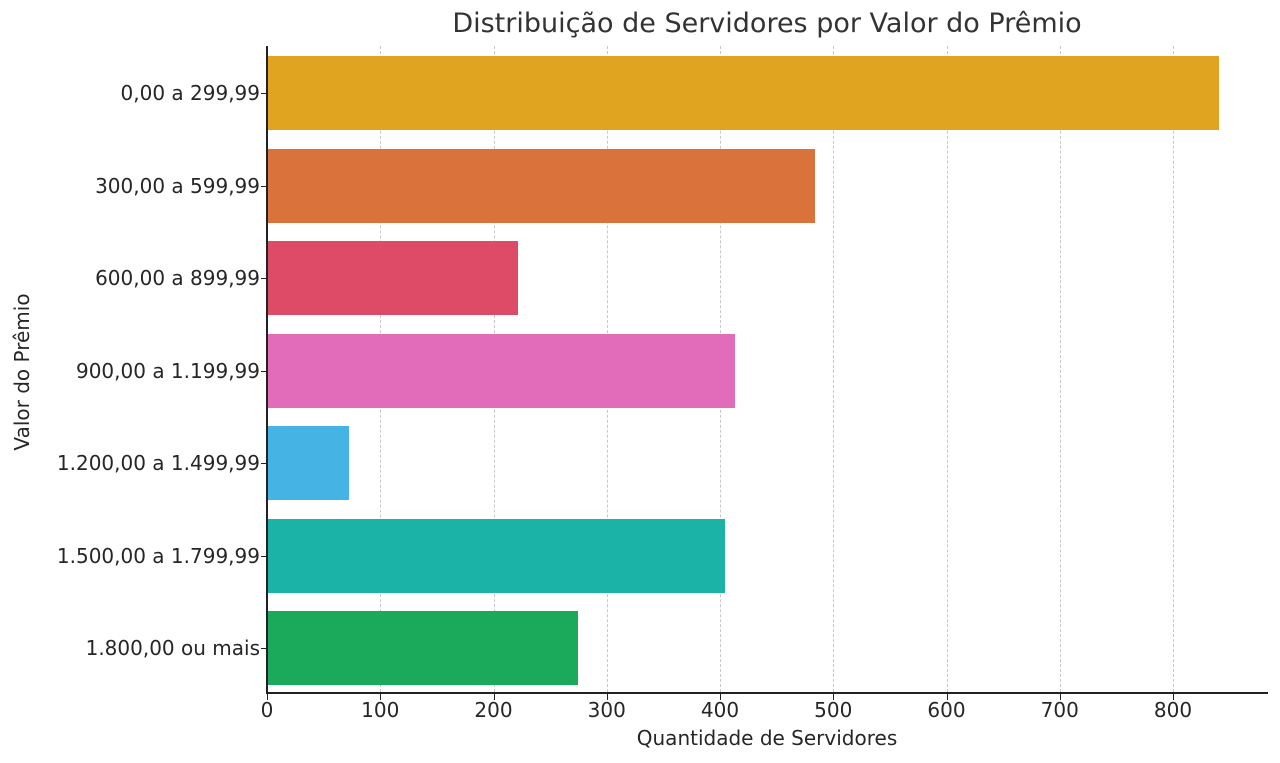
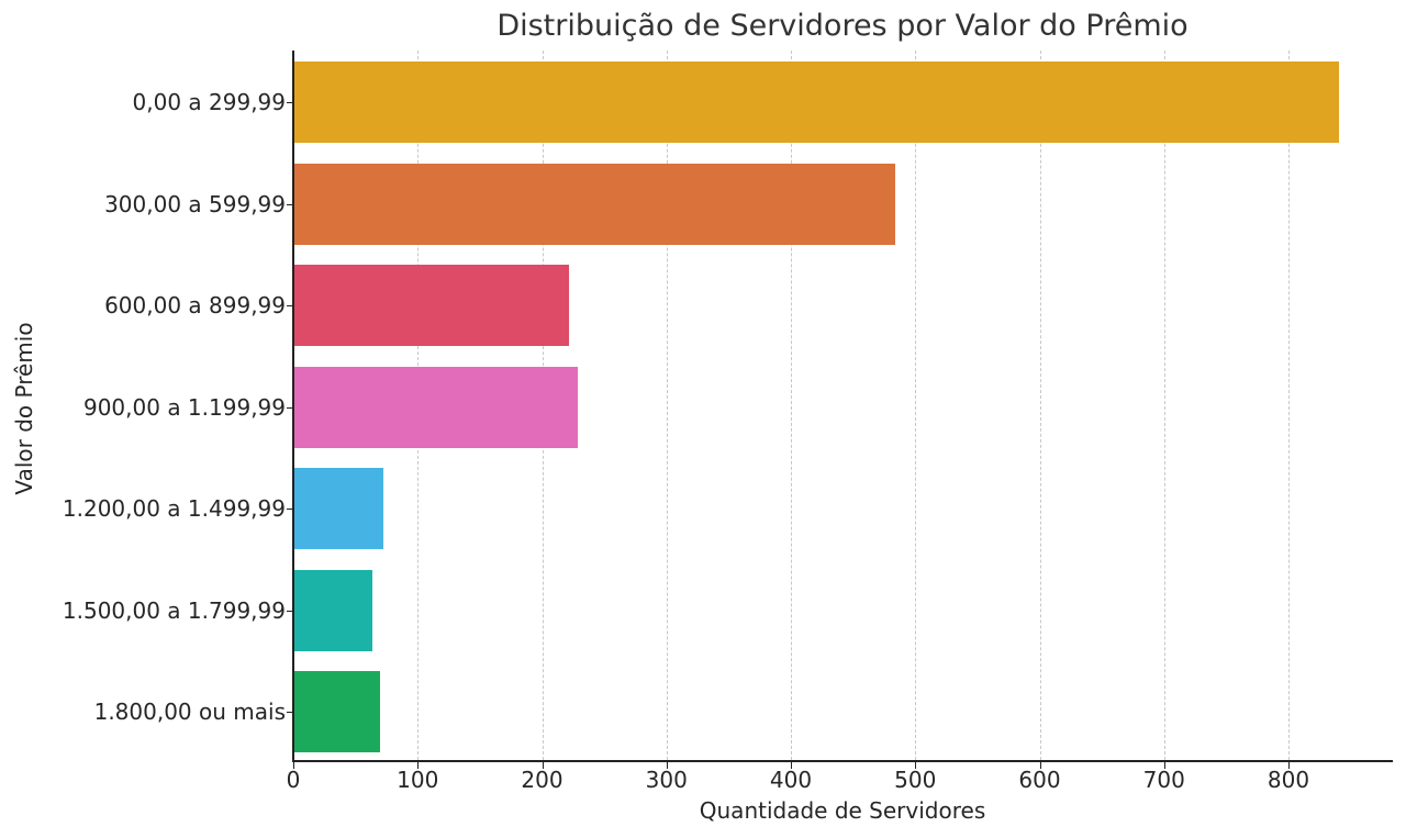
900,00 a 1.199,99: 413 -> 229
1.500,00 a 1.799,99: 404 -> 64
1.800,00 ou mais: 275 -> 70
